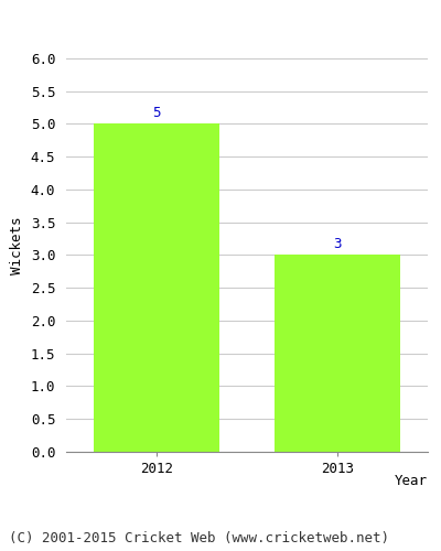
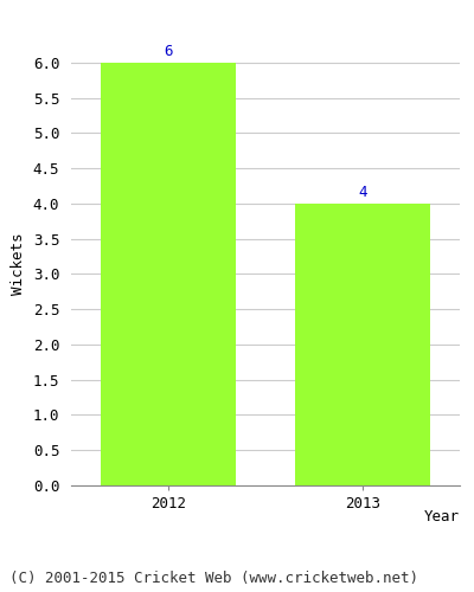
2012: 5 -> 6
2013: 3 -> 4
